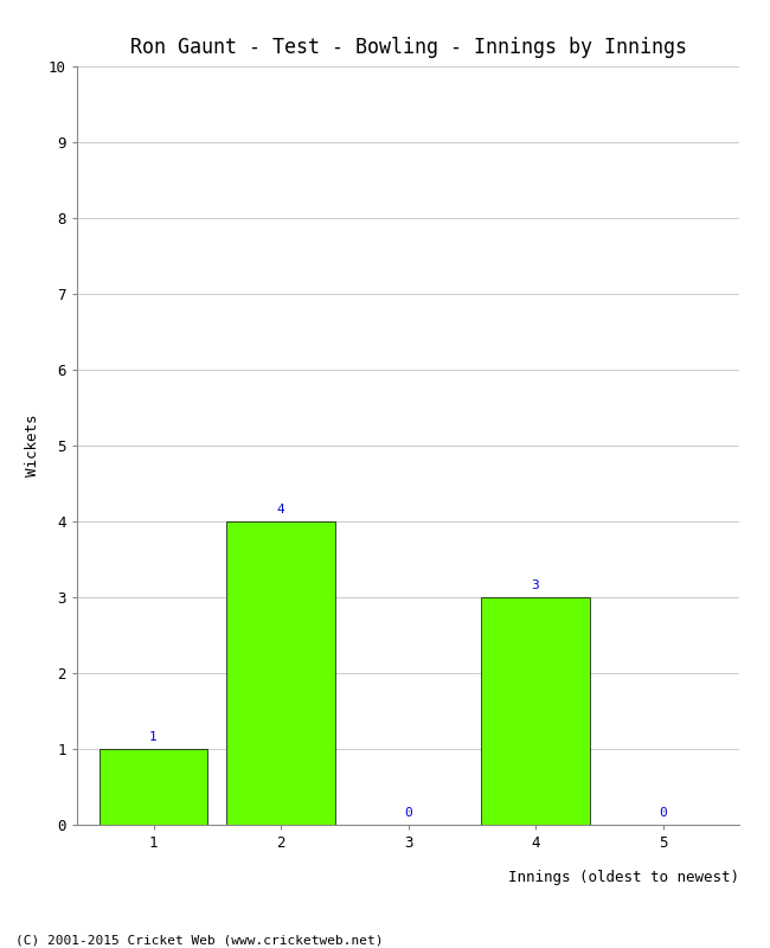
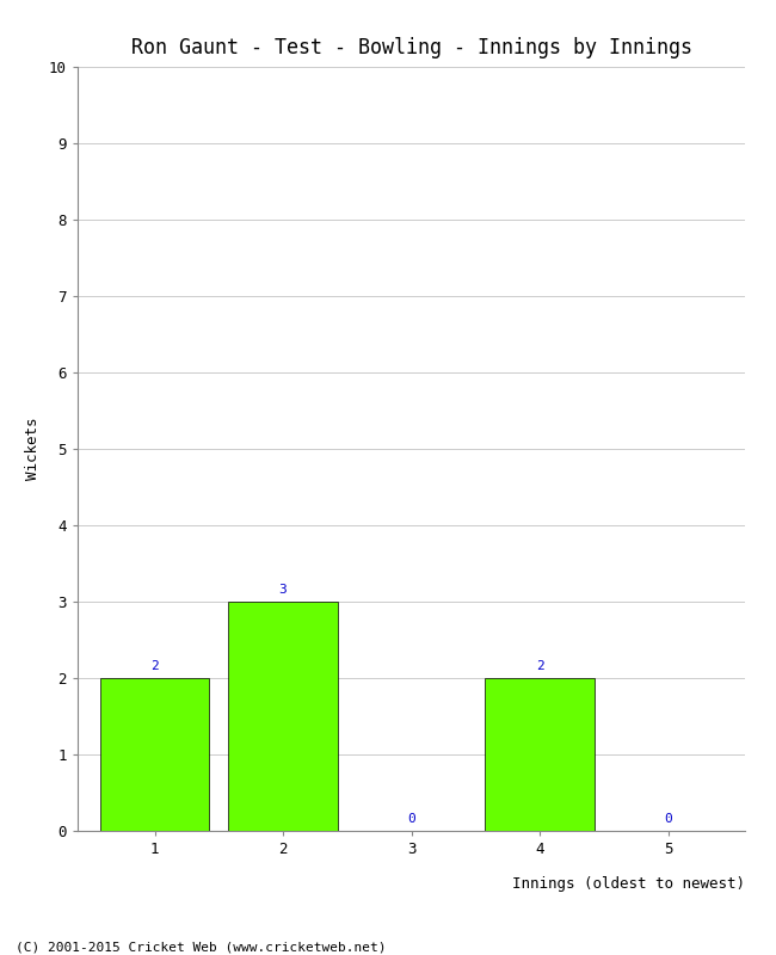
1: 1 -> 2
2: 4 -> 3
4: 3 -> 2
